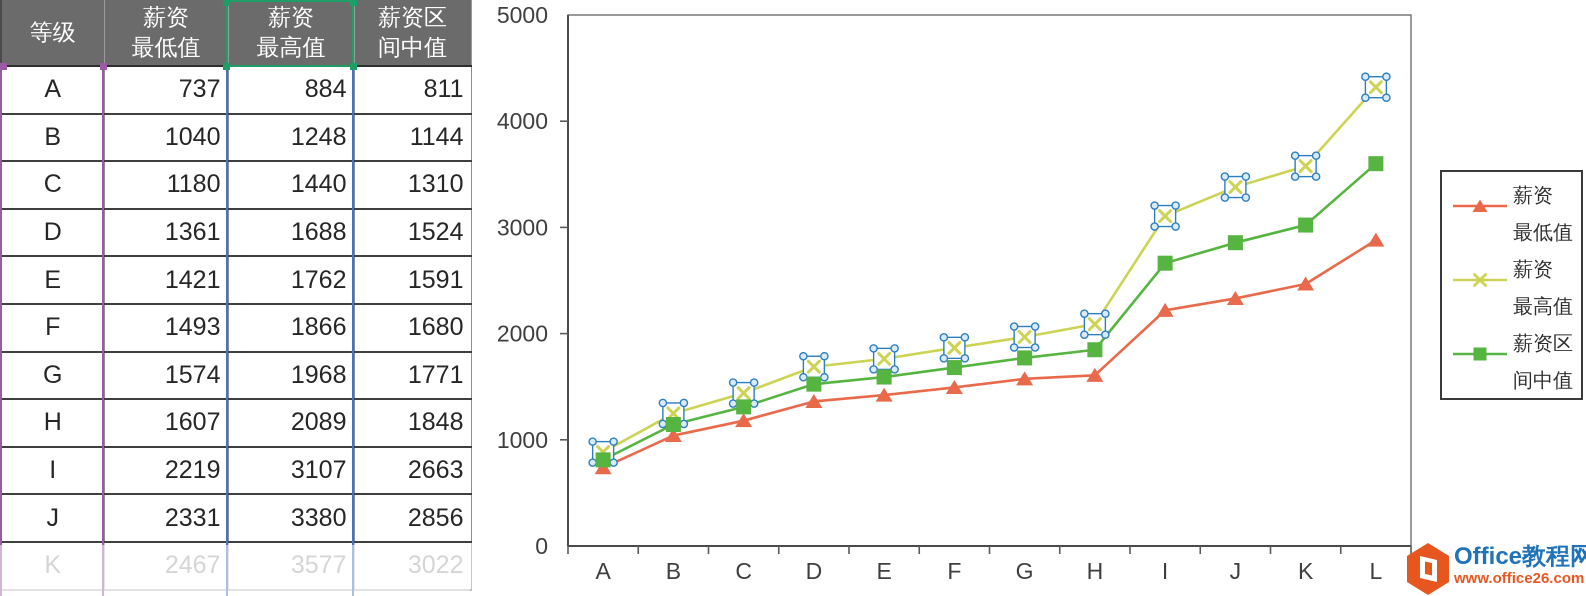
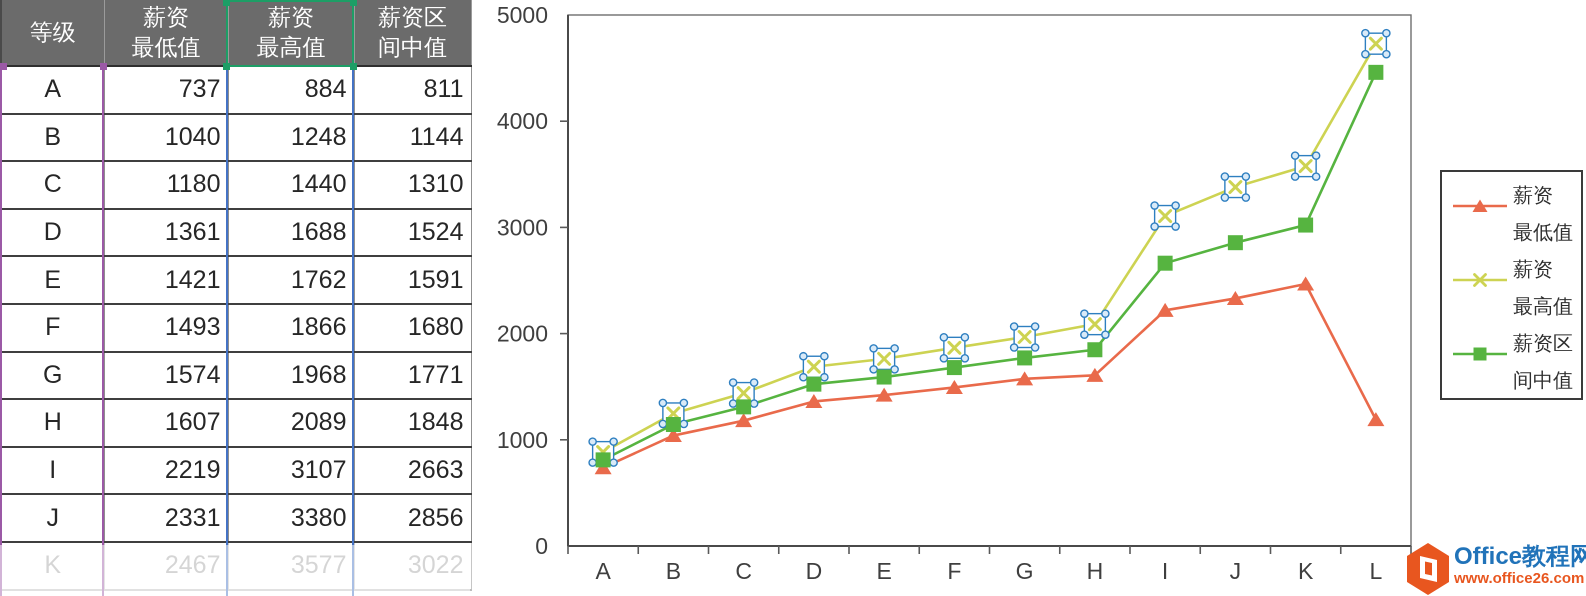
薪资最低值/L: 2880 -> 1190
薪资最高值/L: 4320 -> 4730
薪资区间中值/L: 3600 -> 4460
